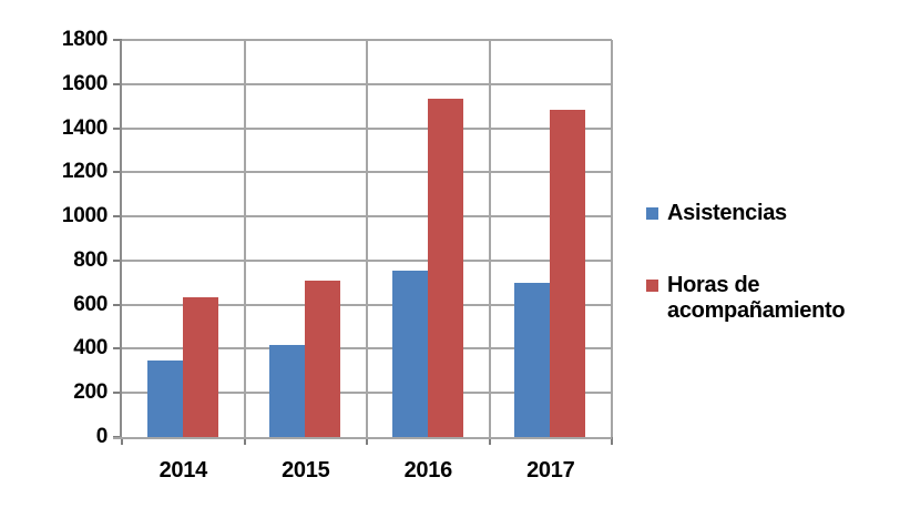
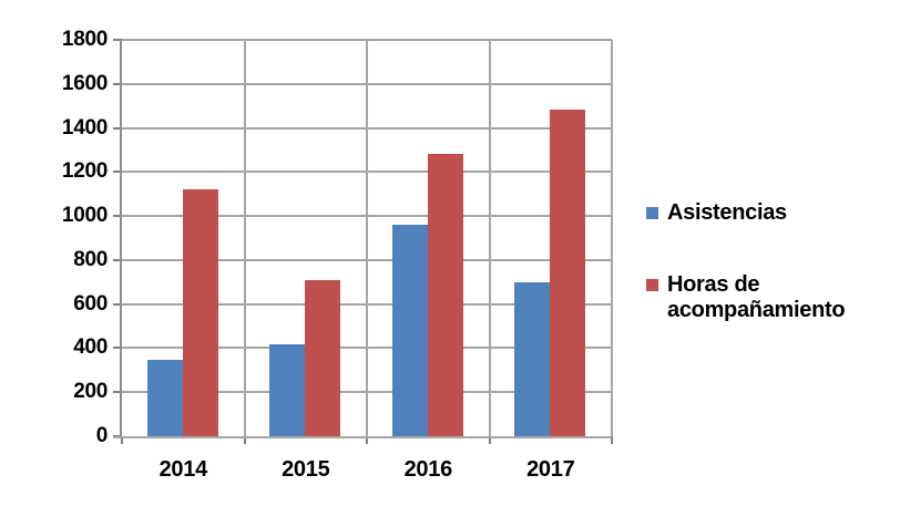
Horas de acompañamiento/2014: 640 -> 1120
Asistencias/2016: 760 -> 960
Horas de acompañamiento/2016: 1540 -> 1280
